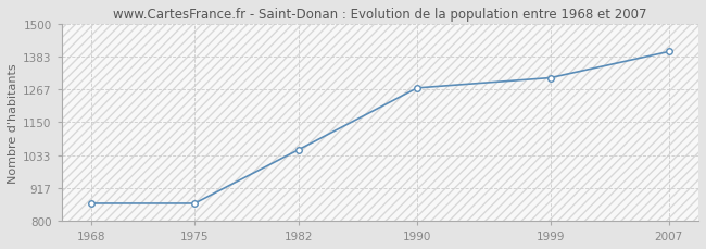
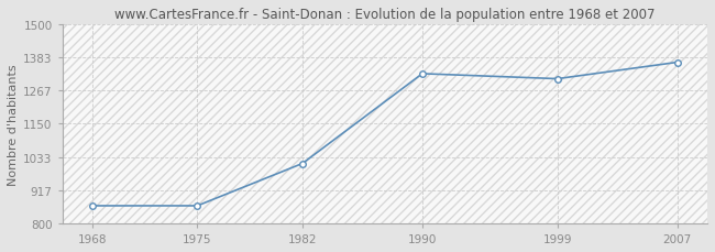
1982: 1052 -> 1010
1990: 1271 -> 1325
2007: 1400 -> 1365
